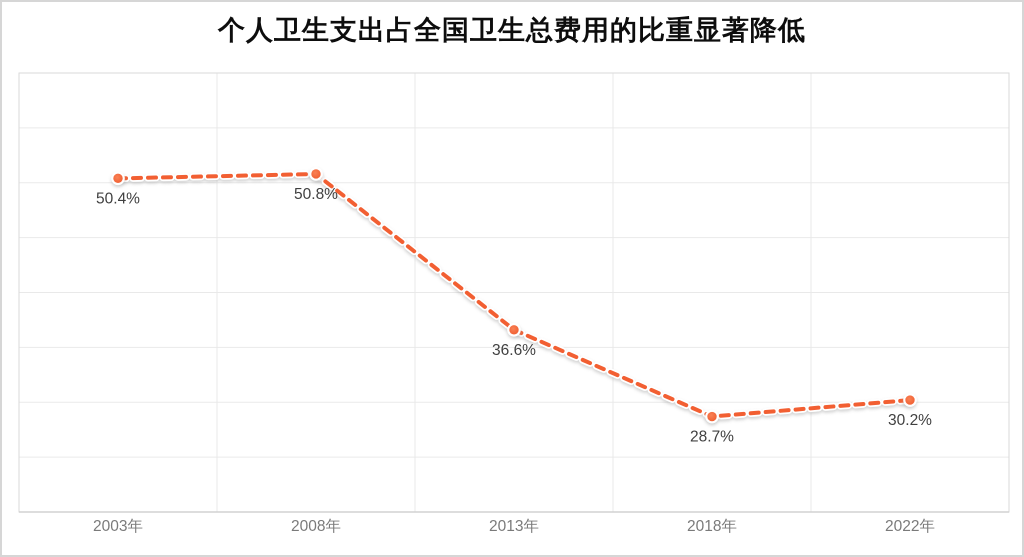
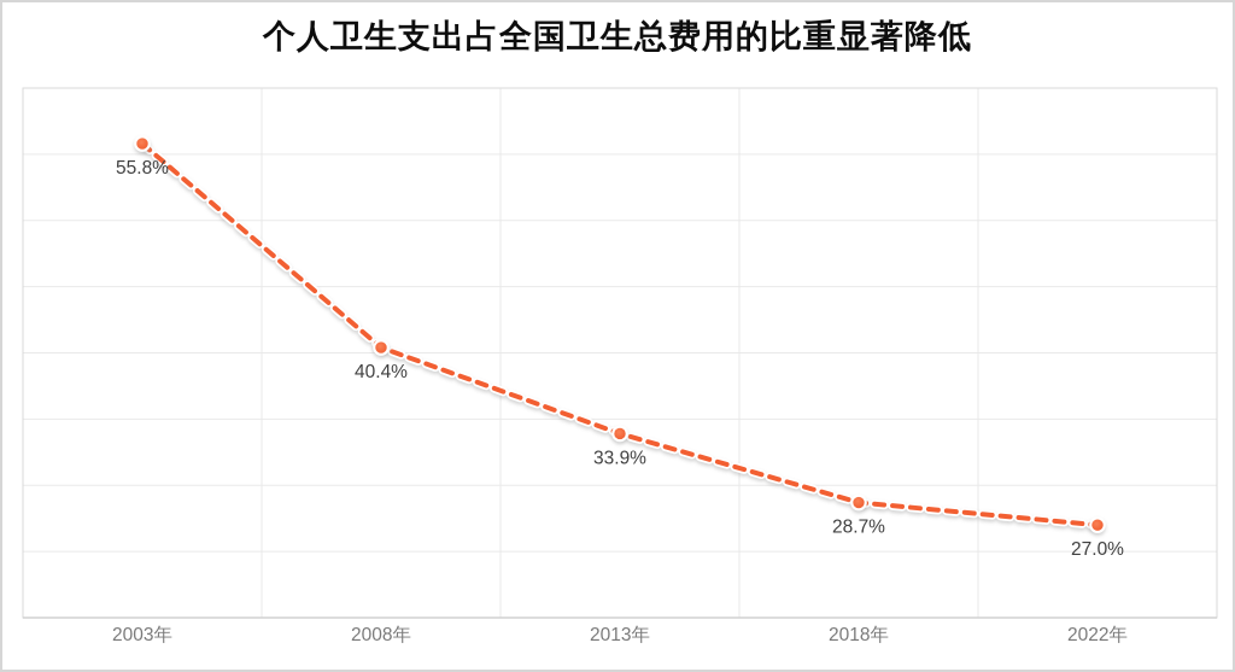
2003年: 50.4% -> 55.8%
2008年: 50.8% -> 40.4%
2013年: 36.6% -> 33.9%
2022年: 30.2% -> 27.0%
